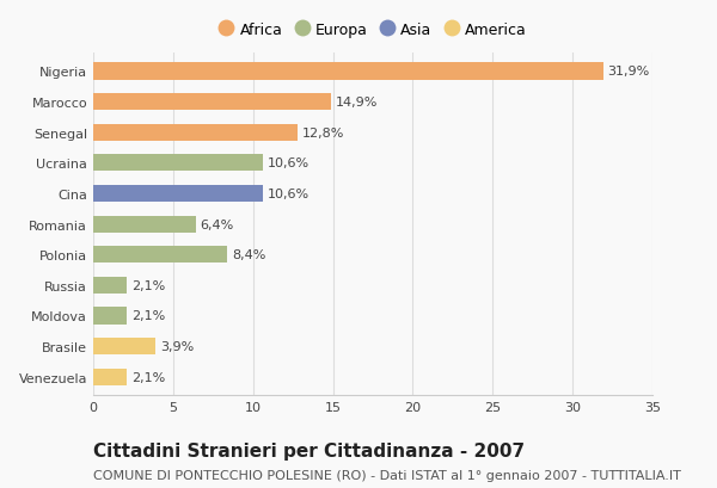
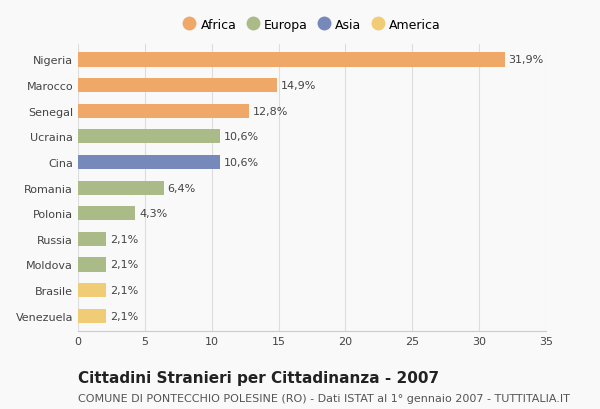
Polonia: 8,4% -> 4,3%
Brasile: 3,9% -> 2,1%
